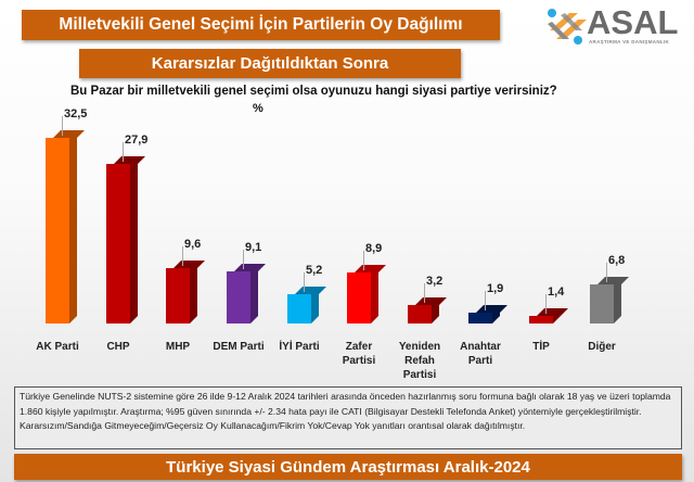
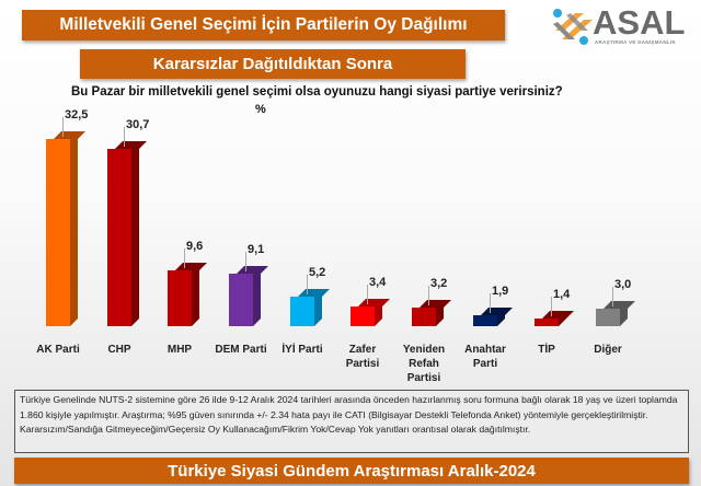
CHP: 27,9 -> 30,7
Zafer Partisi: 8,9 -> 3,4
Diğer: 6,8 -> 3,0
